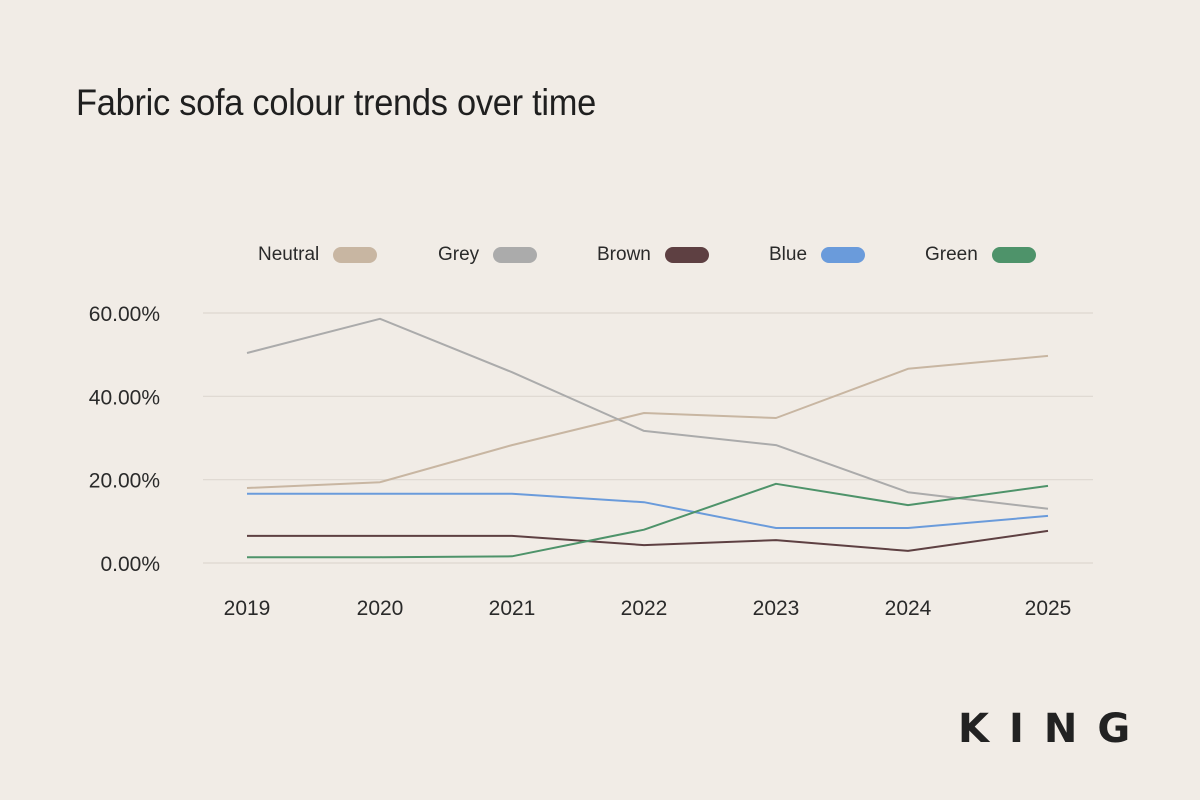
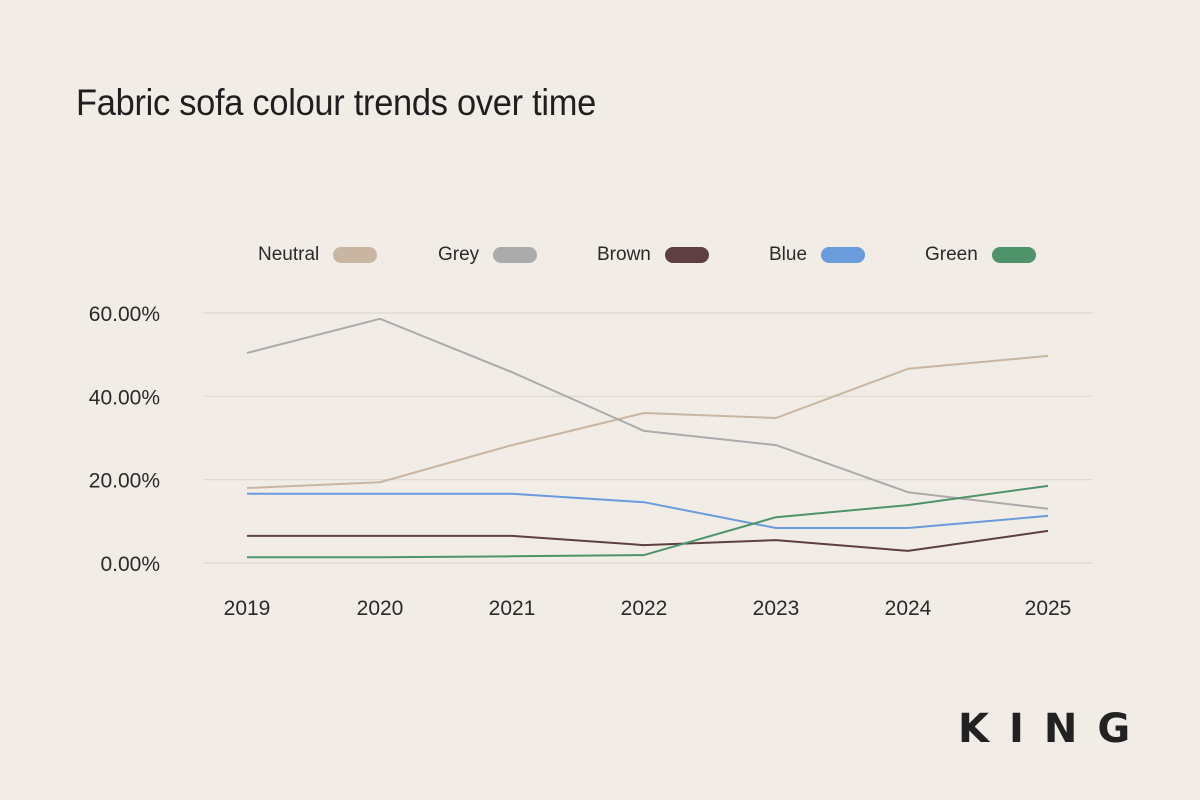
Green/2022: 8% -> 2%
Green/2023: 19% -> 11%
